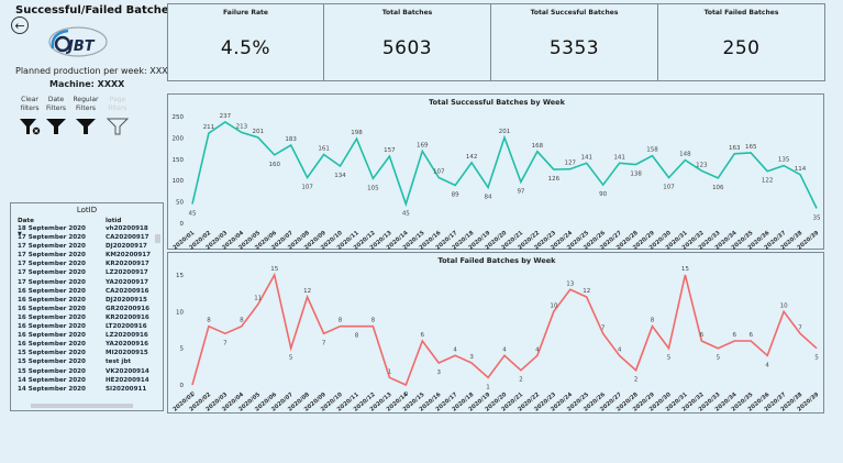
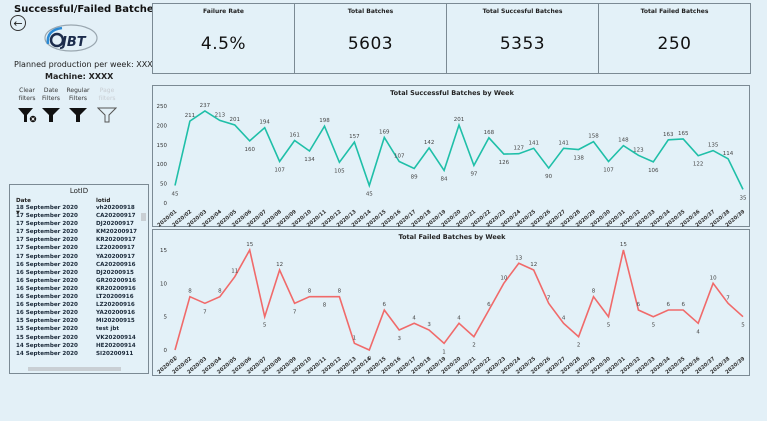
Total Successful Batches by Week/2020/07: 183 -> 194
Total Failed Batches by Week/2020/22: 4 -> 6
